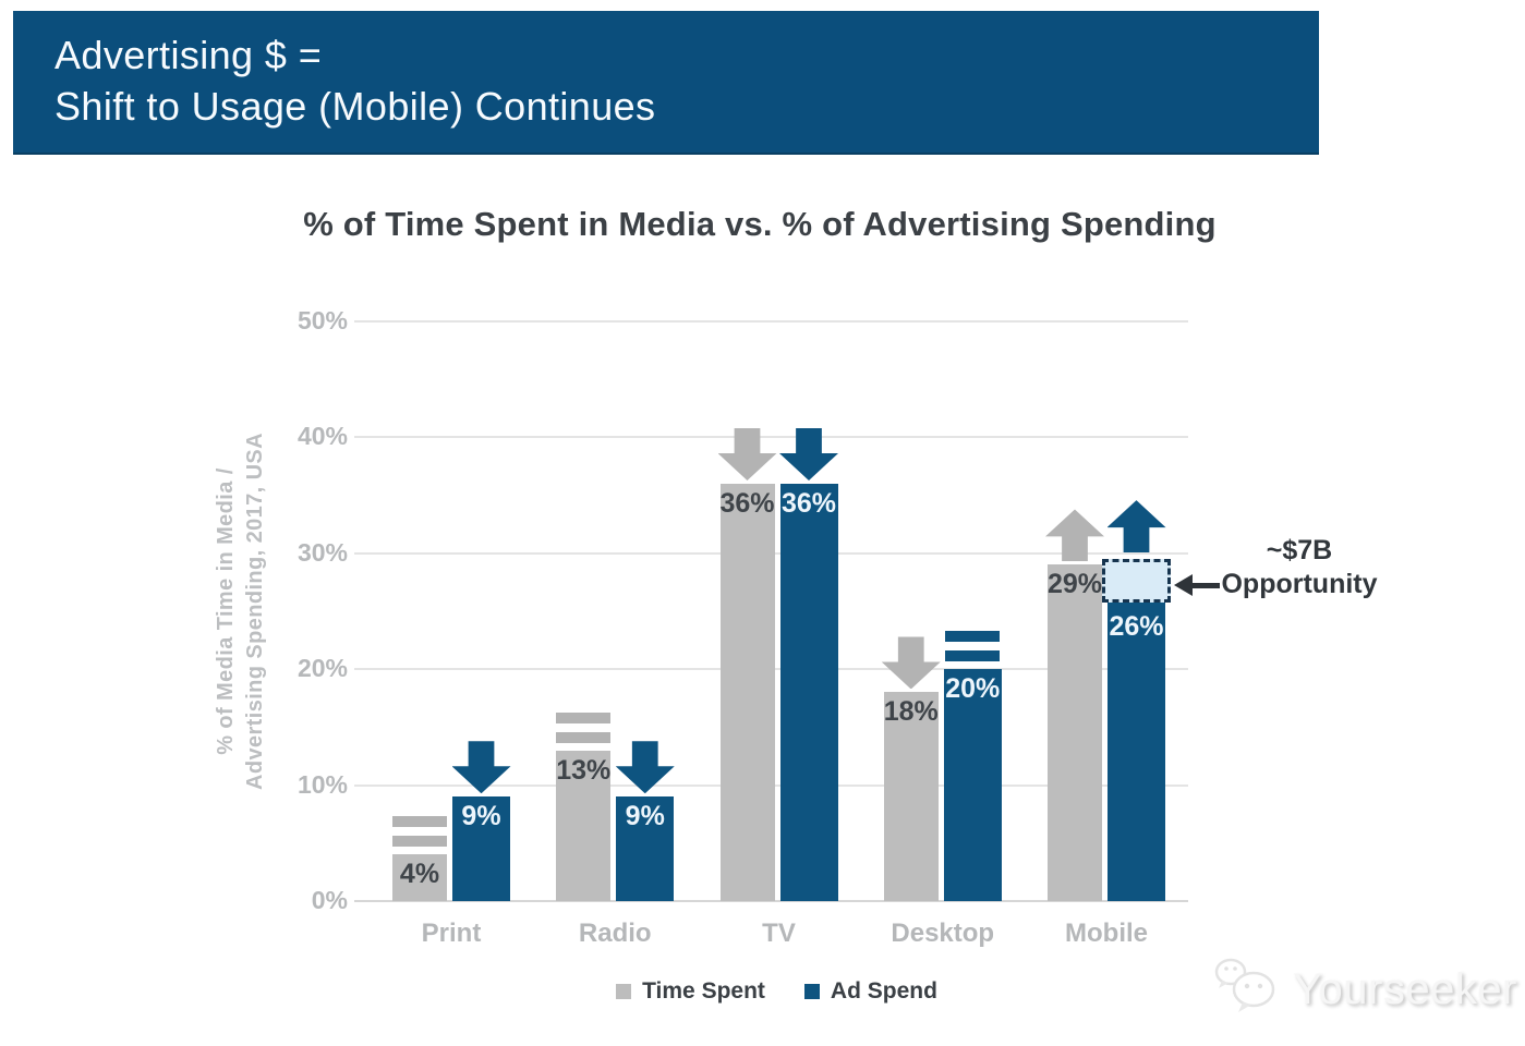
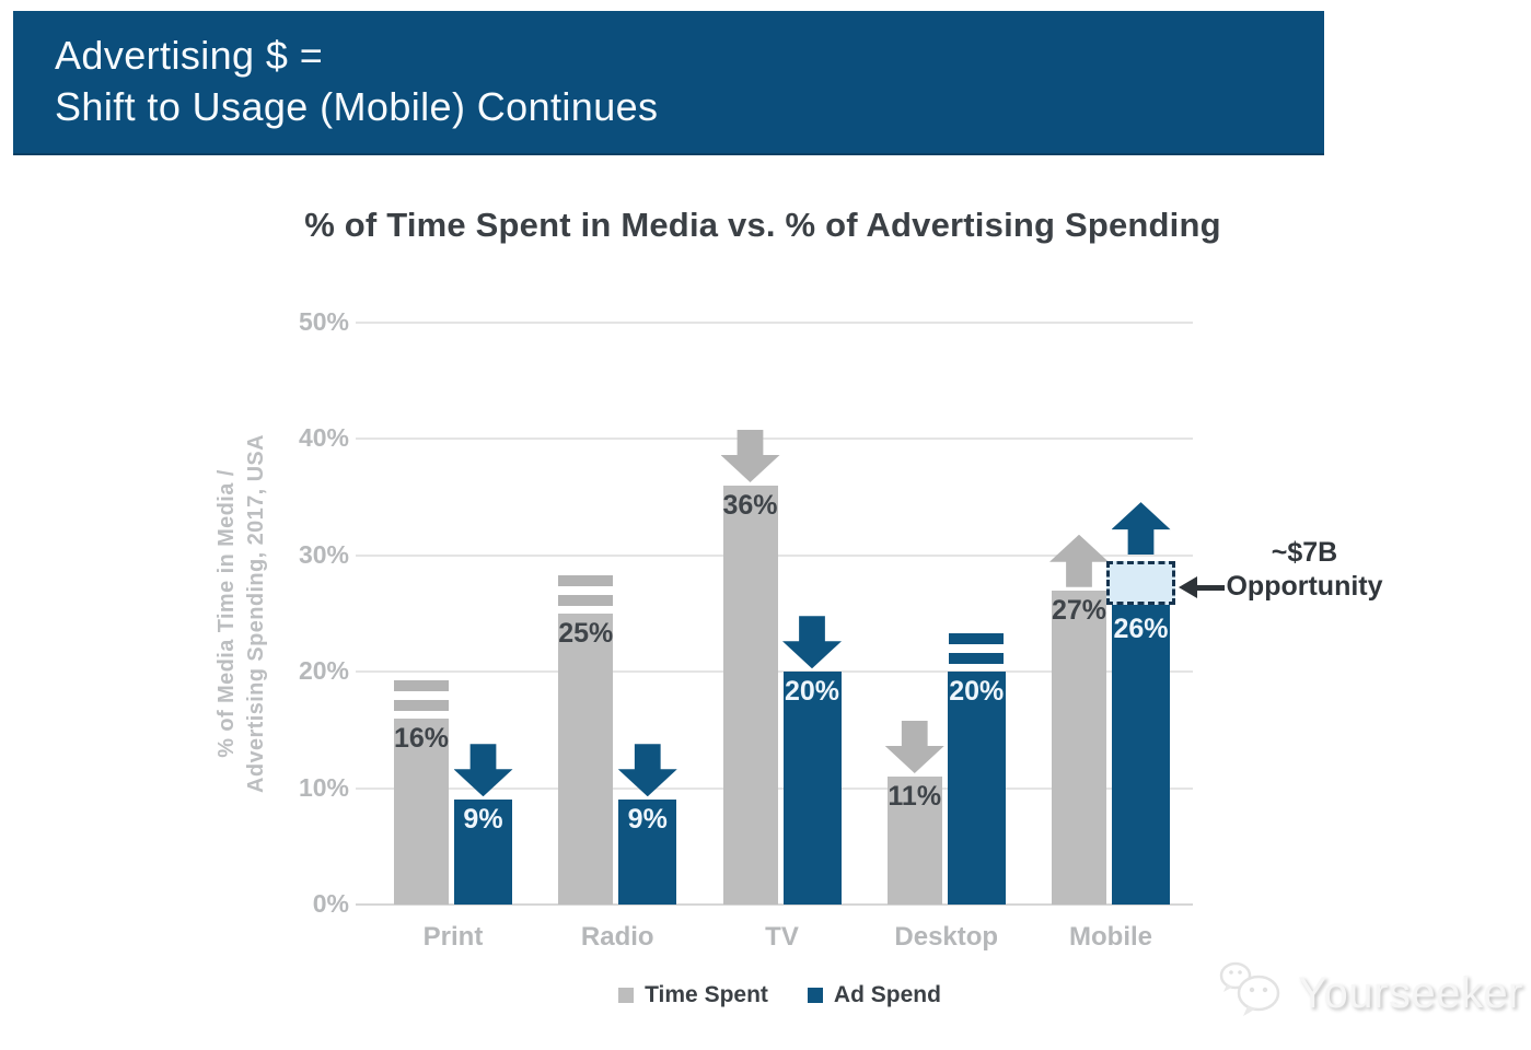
Time Spent/Print: 4% -> 16%
Time Spent/Radio: 13% -> 25%
Ad Spend/TV: 36% -> 20%
Time Spent/Desktop: 18% -> 11%
Time Spent/Mobile: 29% -> 27%
